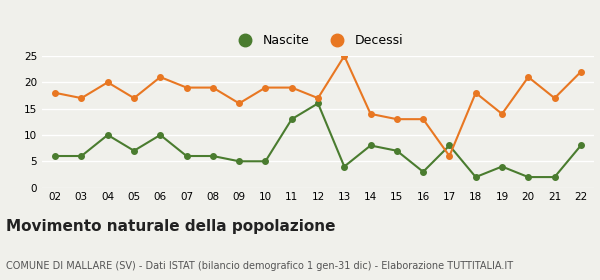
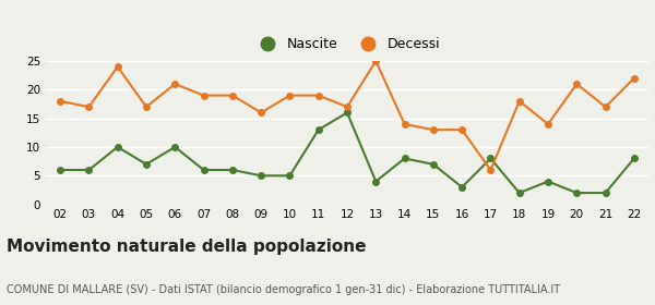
Decessi/04: 20 -> 24
